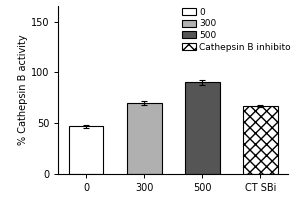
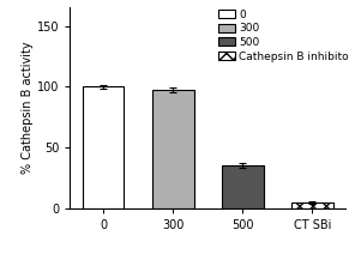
0: 47 -> 100
300: 70 -> 97
500: 90 -> 35
CT SBi: 67 -> 5
